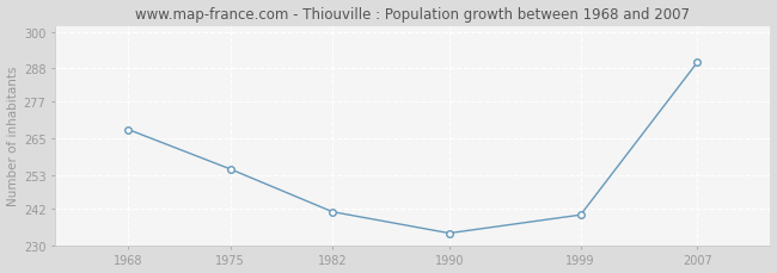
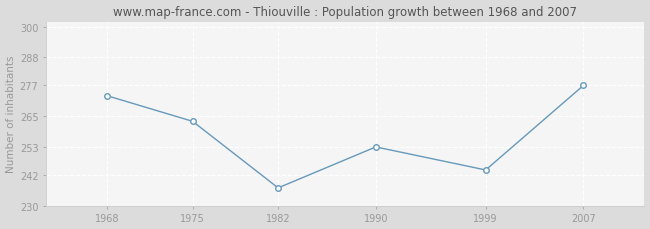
1968: 268 -> 273
1975: 255 -> 263
1982: 241 -> 237
1990: 234 -> 253
1999: 240 -> 244
2007: 290 -> 277
